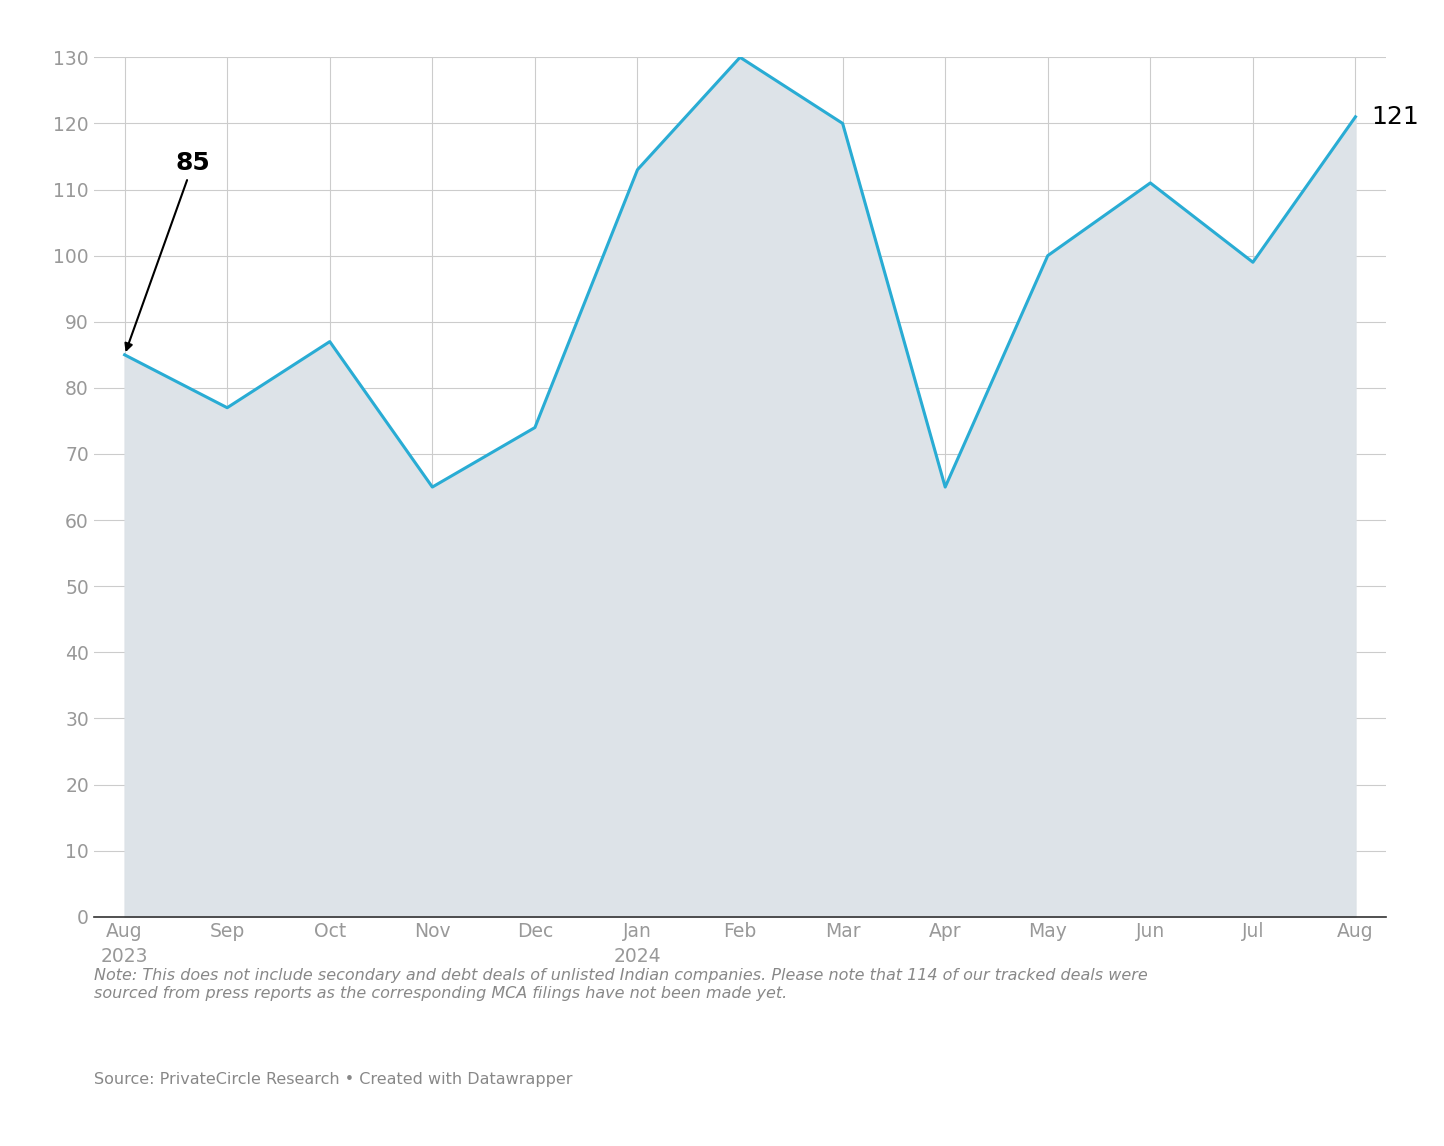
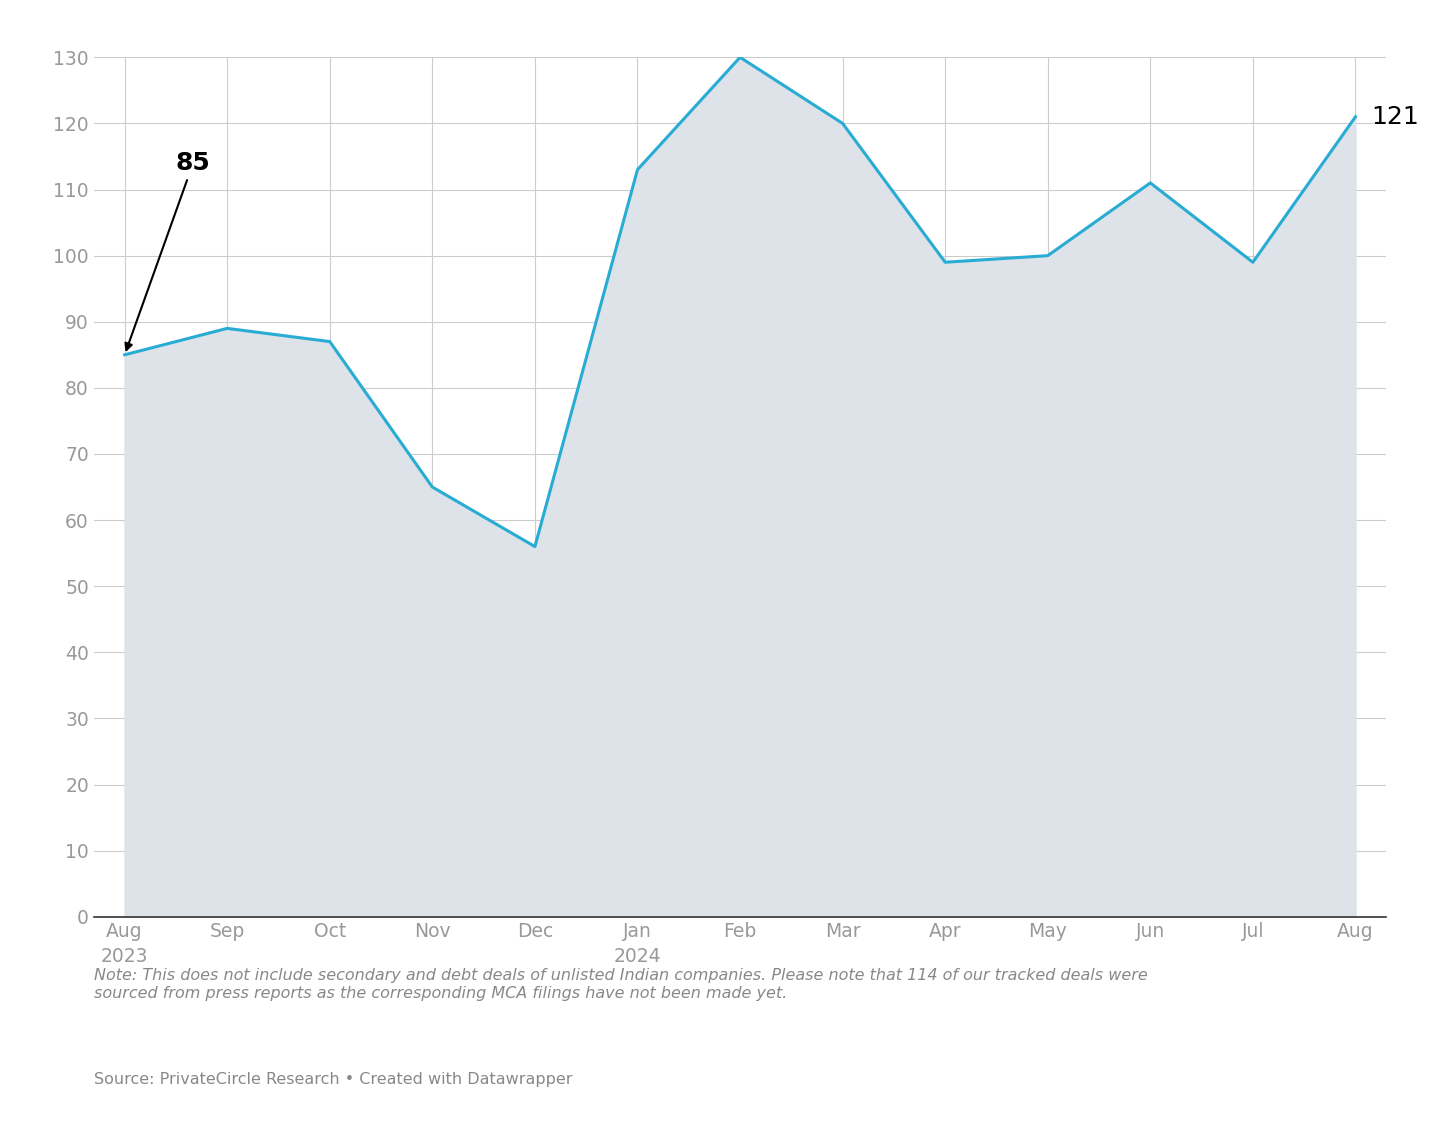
Sep: 77 -> 89
Dec: 74 -> 56
Apr: 65 -> 99
